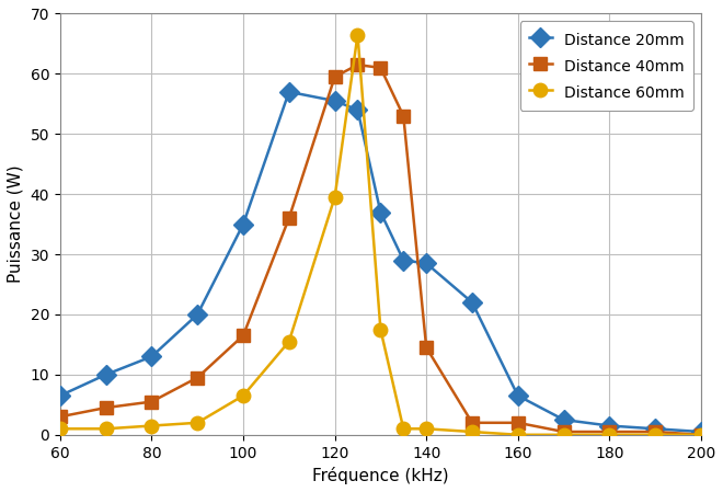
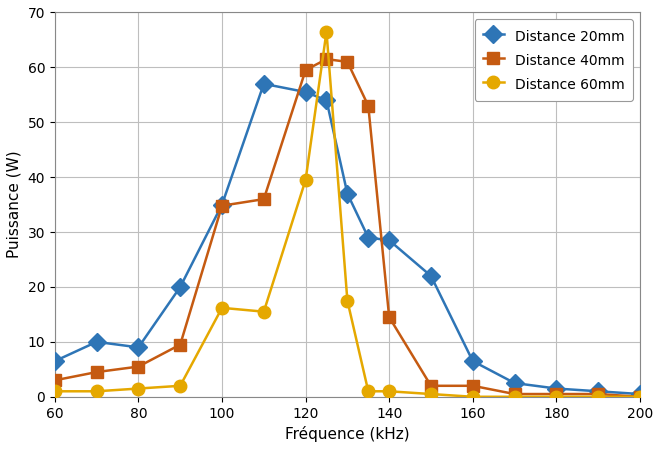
Distance 20mm/80: 13.0 -> 9.0
Distance 40mm/100: 16.5 -> 34.8
Distance 60mm/100: 6.5 -> 16.2
